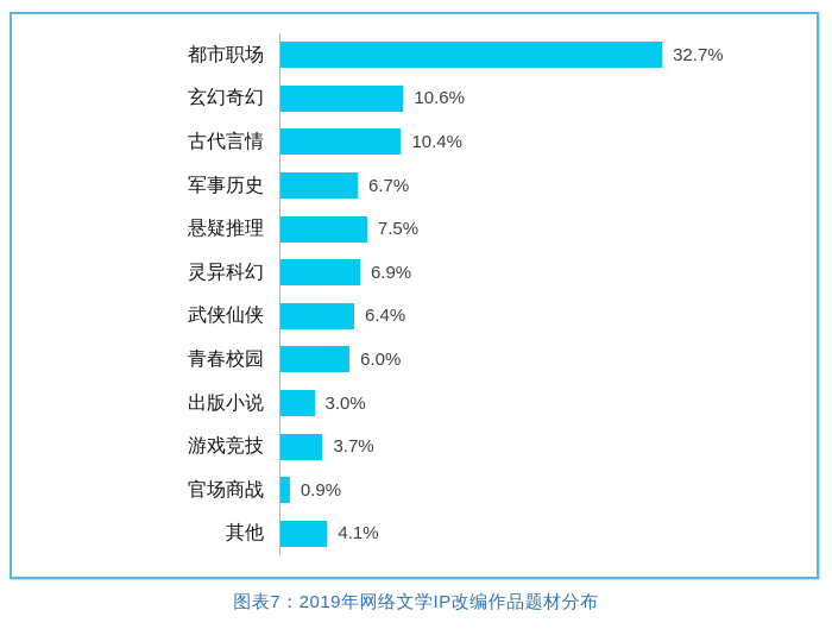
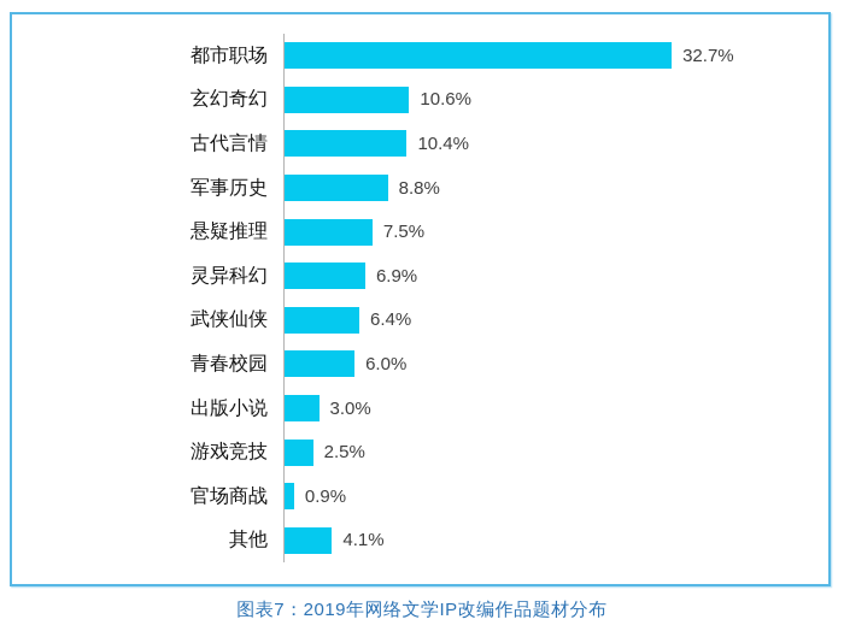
军事历史: 6.7% -> 8.8%
游戏竞技: 3.7% -> 2.5%
